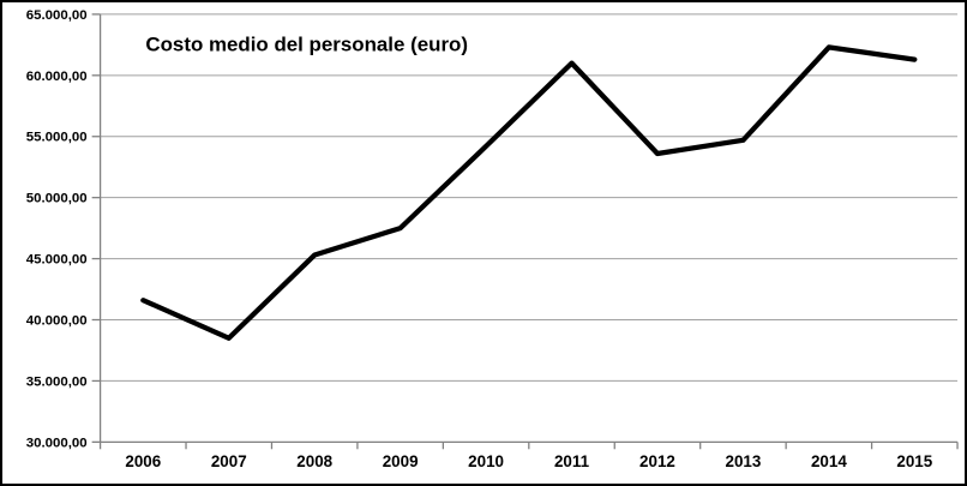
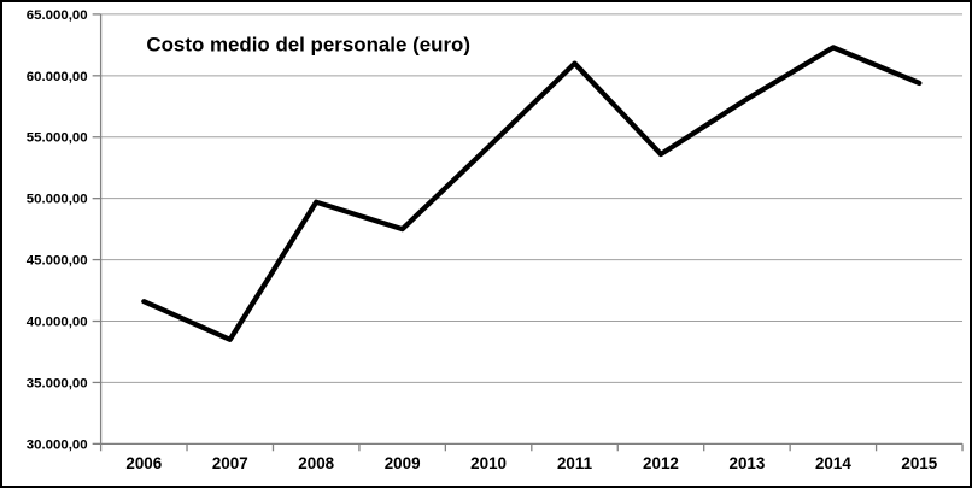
2008: 45300 -> 49700
2013: 54700 -> 58100
2015: 61300 -> 59400
